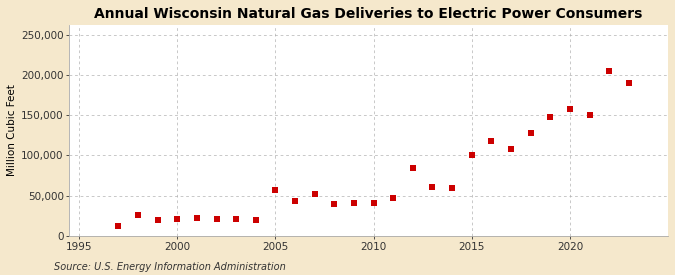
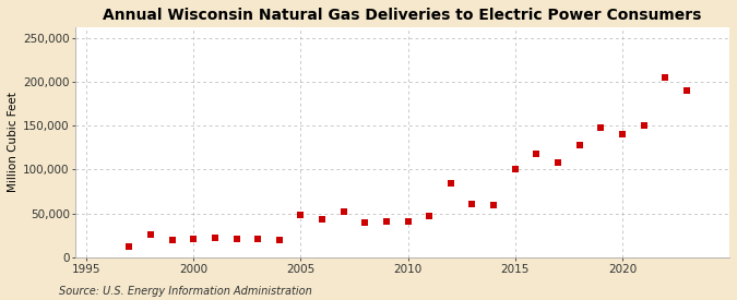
2005: 57,000 -> 48,000
2020: 158,000 -> 140,000
